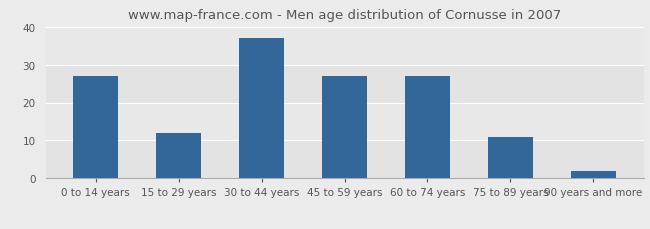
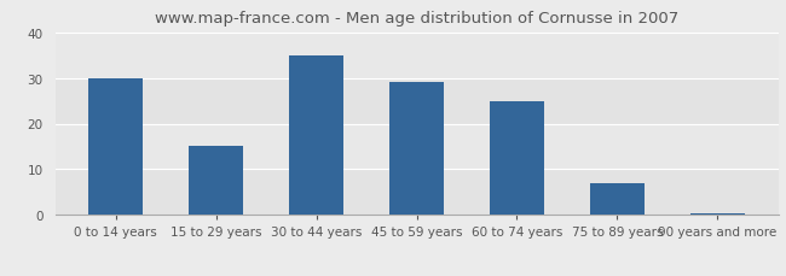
0 to 14 years: 27.0 -> 30.0
15 to 29 years: 12.0 -> 15.0
30 to 44 years: 37.0 -> 35.0
45 to 59 years: 27.0 -> 29.0
60 to 74 years: 27.0 -> 25.0
75 to 89 years: 11.0 -> 7.0
90 years and more: 2.0 -> 0.5
